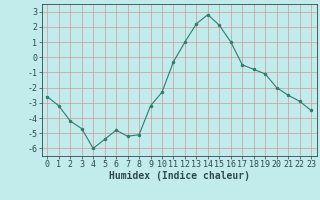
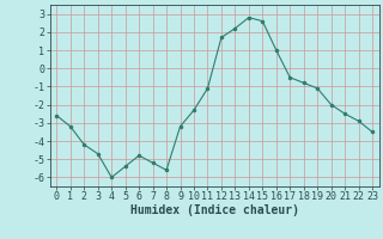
8: -5.1 -> -5.6
11: -0.3 -> -1.1
12: 1.0 -> 1.7
15: 2.1 -> 2.6
